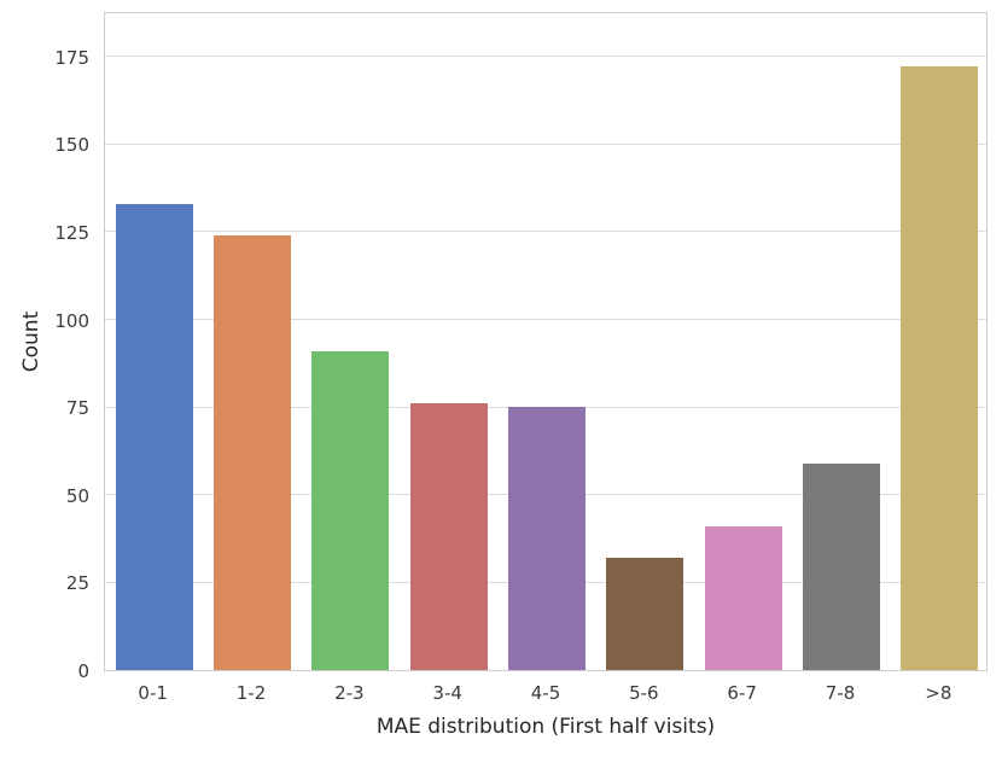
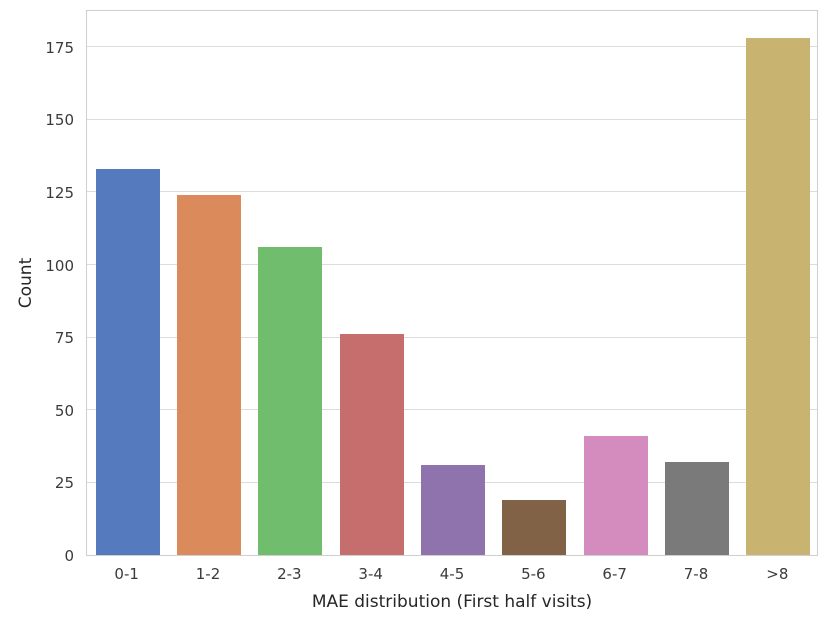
2-3: 91 -> 106
4-5: 75 -> 31
5-6: 32 -> 19
7-8: 59 -> 32
>8: 172 -> 178
